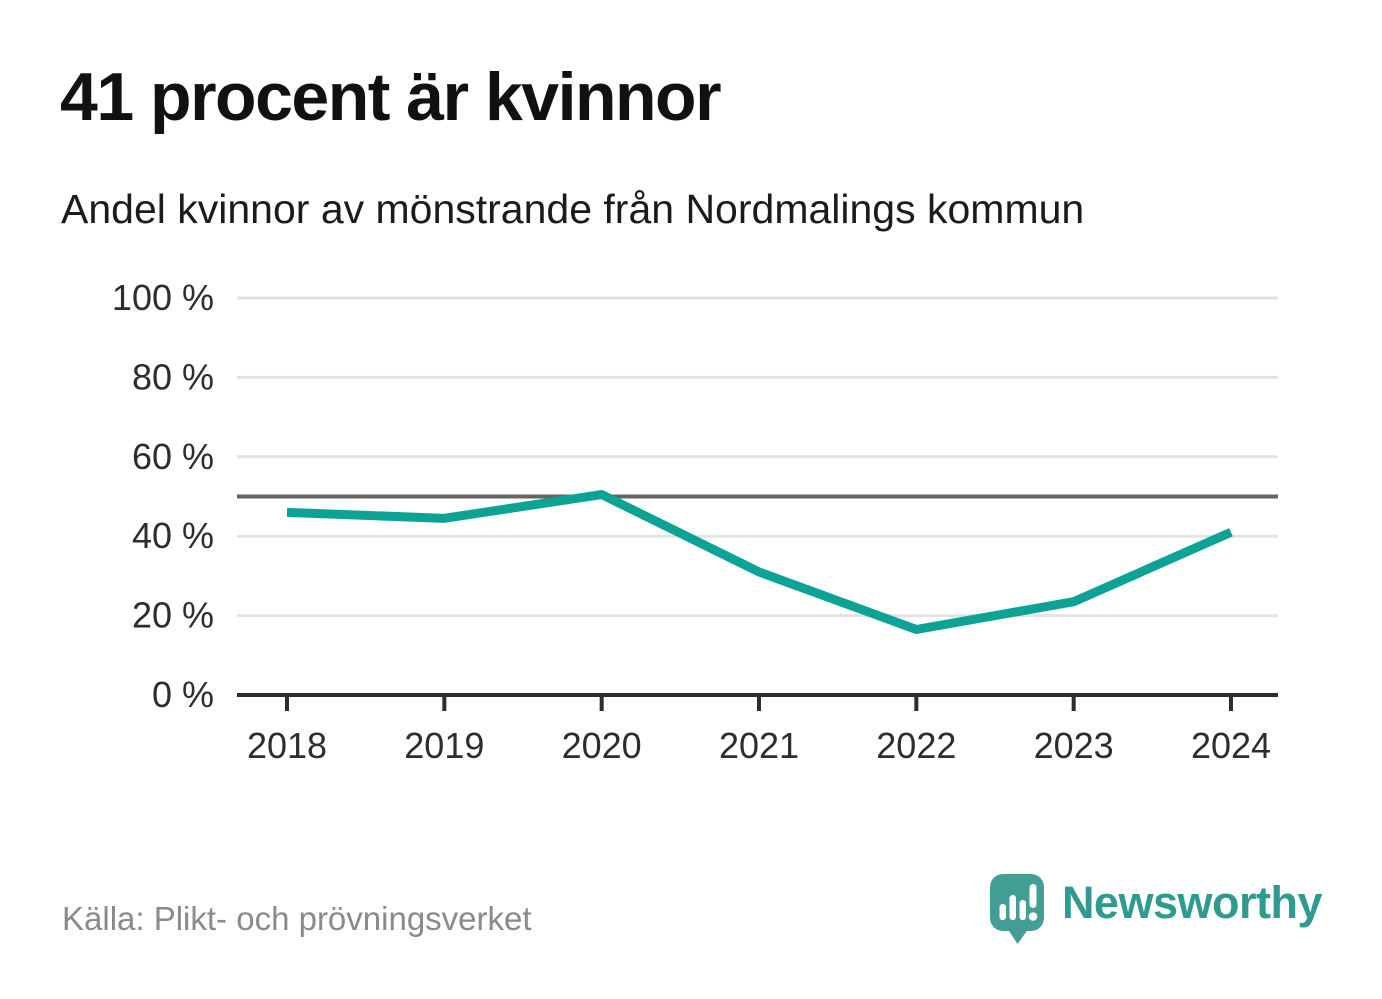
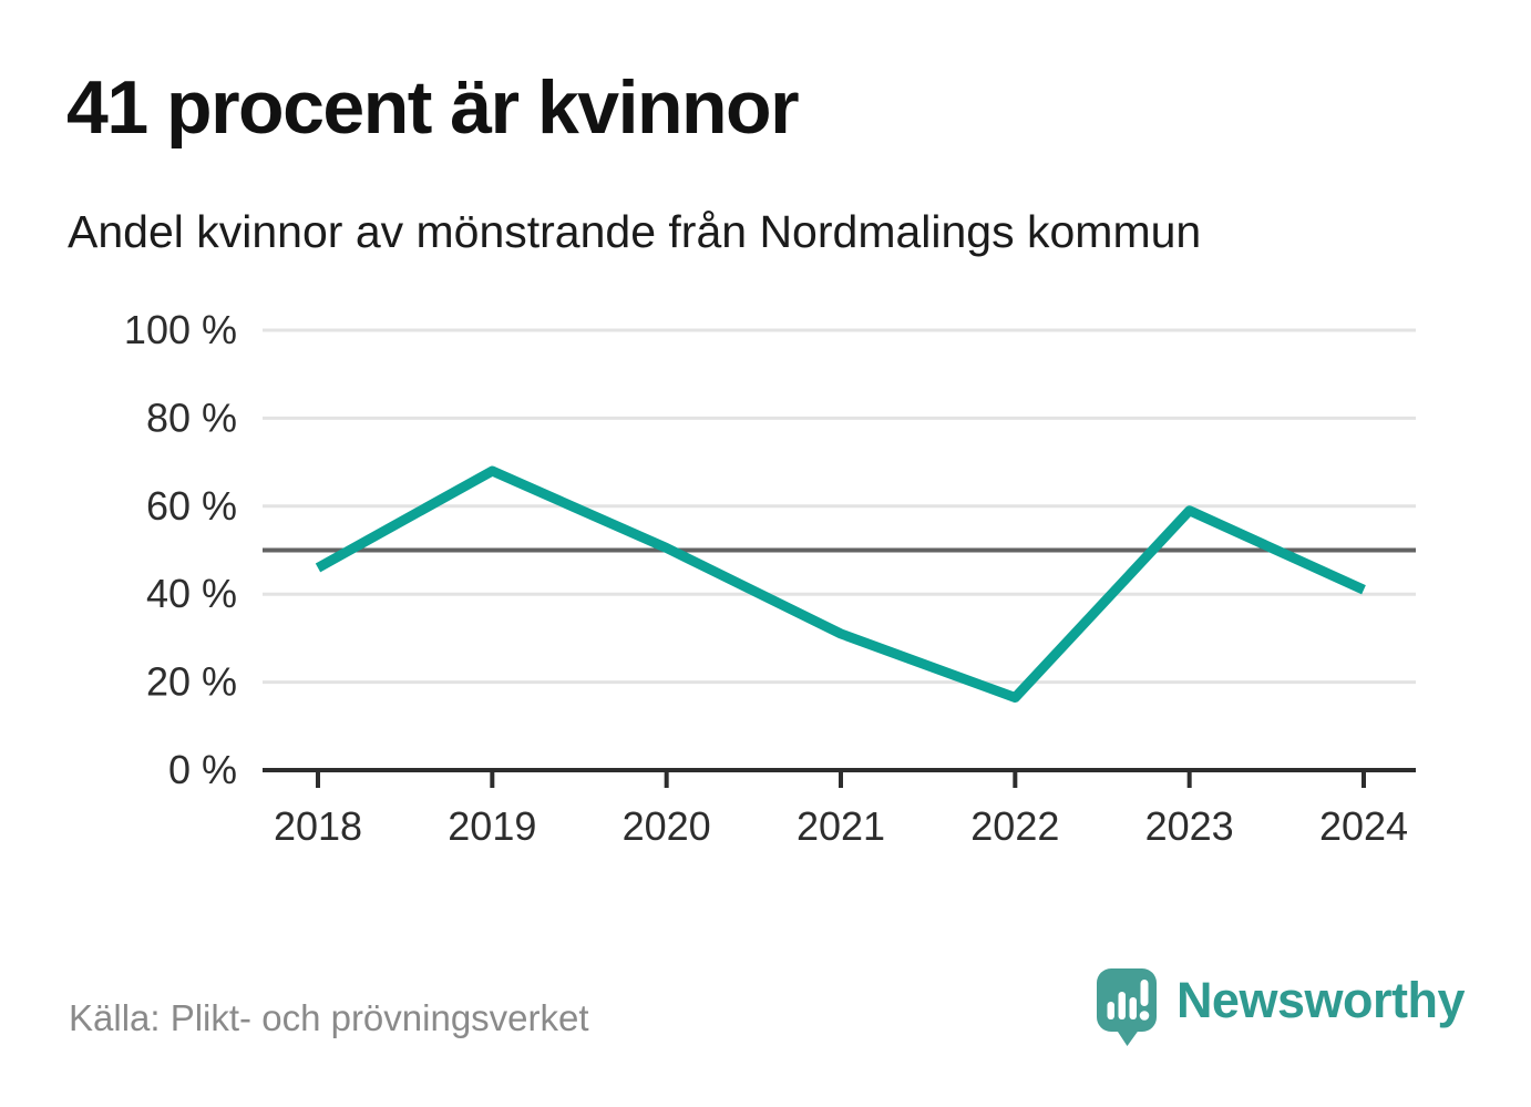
2019: 44% -> 68%
2023: 24% -> 59%
